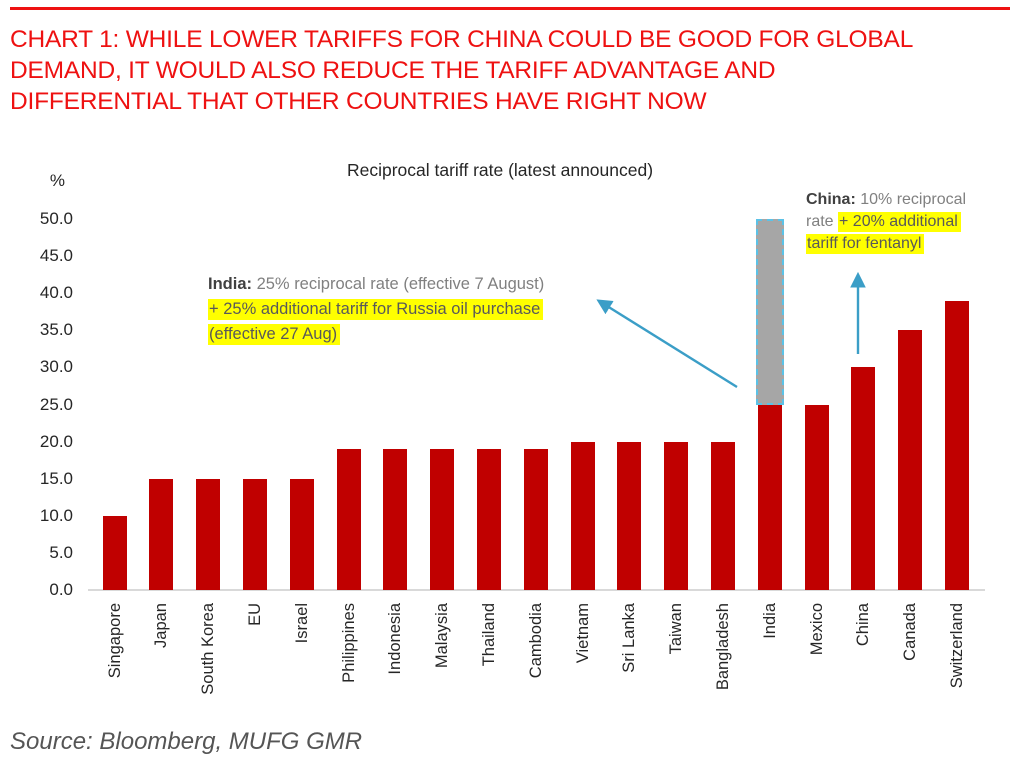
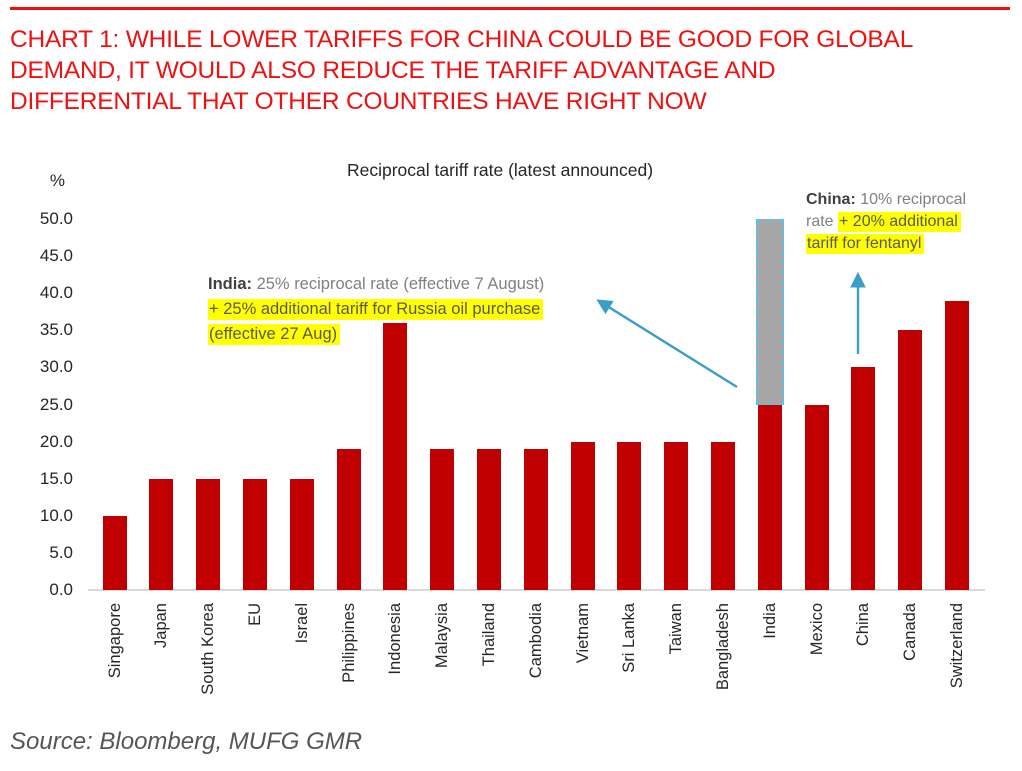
Indonesia: 19 -> 36
